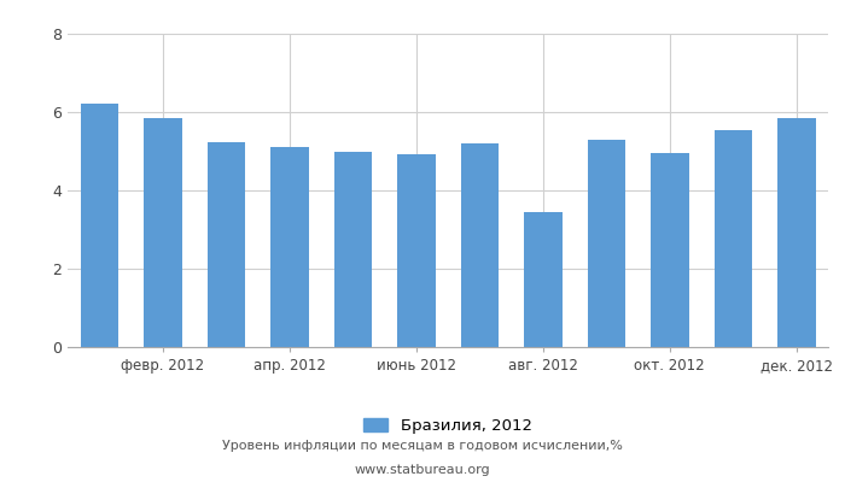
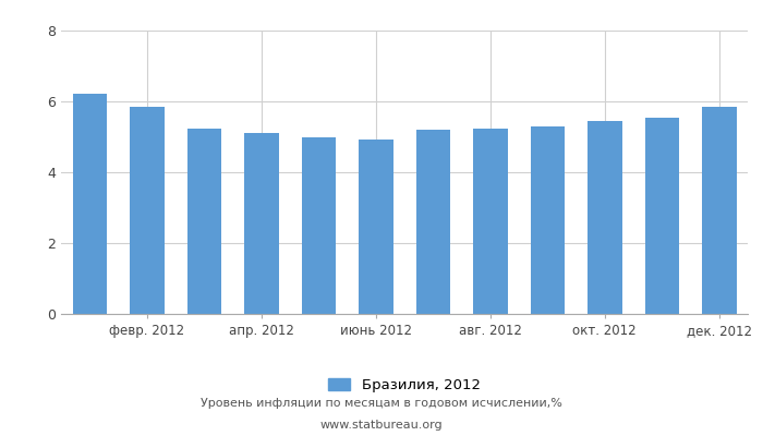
авг. 2012: 3.45 -> 5.24
окт. 2012: 4.95 -> 5.45
